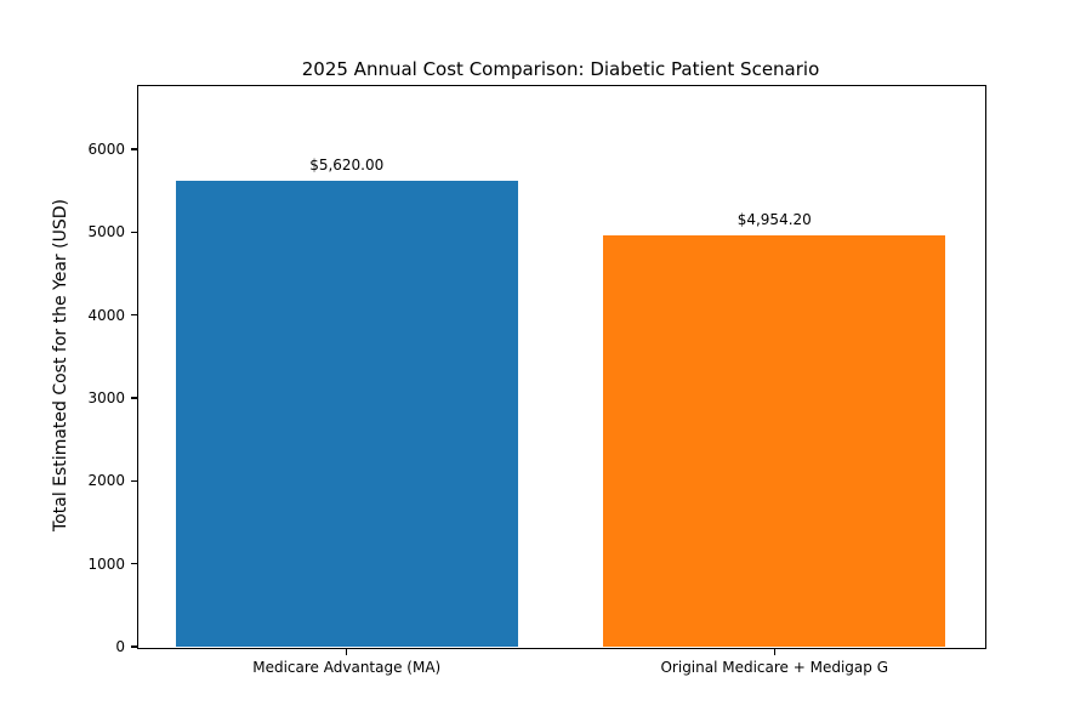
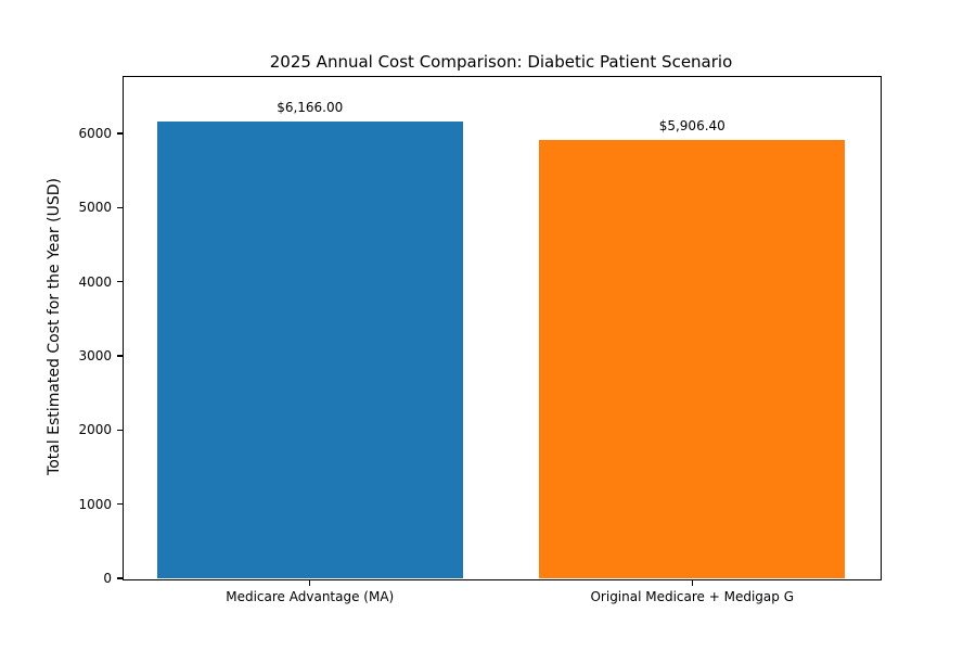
Medicare Advantage (MA): $5,620.00 -> $6,166.00
Original Medicare + Medigap G: $4,954.20 -> $5,906.40
